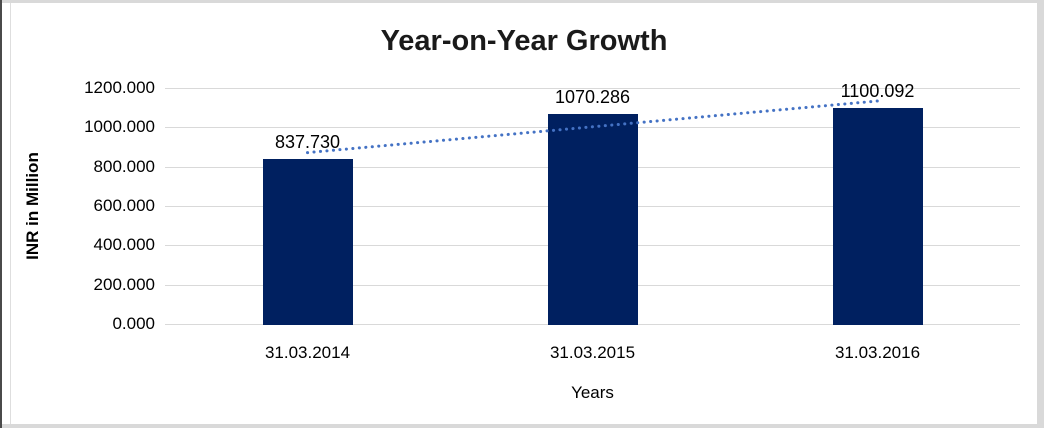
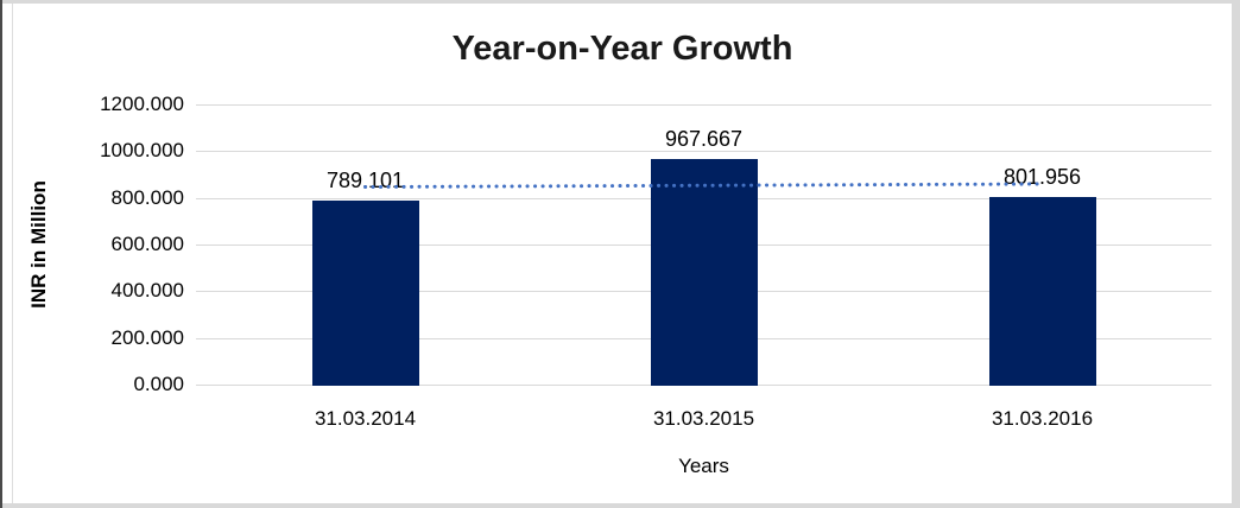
31.03.2014: 837.730 -> 789.101
31.03.2015: 1070.286 -> 967.667
31.03.2016: 1100.092 -> 801.956
